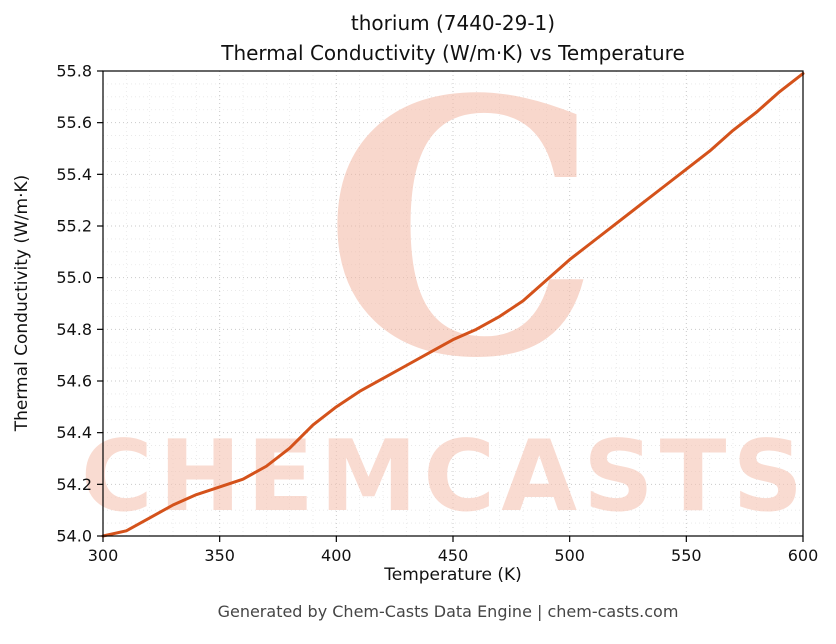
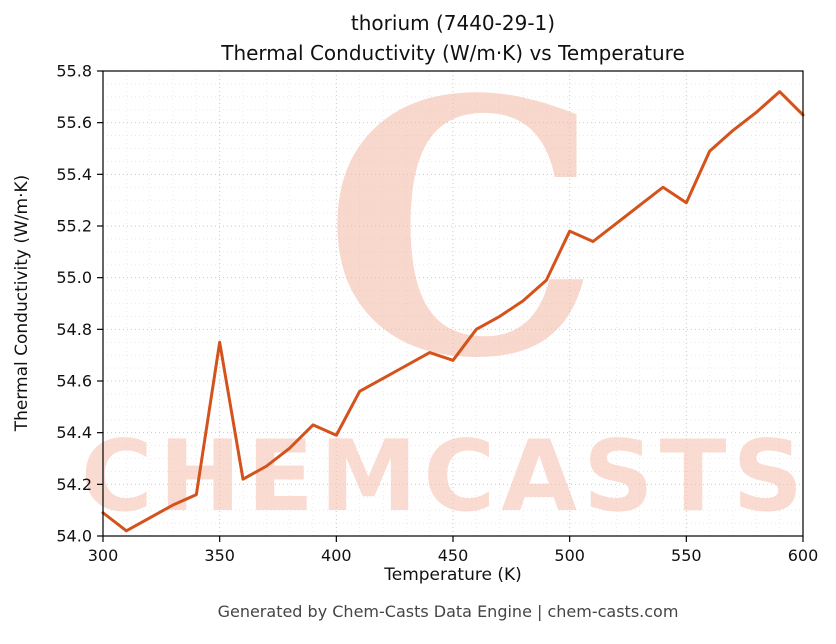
300: 54.00 -> 54.09
350: 54.19 -> 54.75
400: 54.50 -> 54.39
450: 54.76 -> 54.68
500: 55.07 -> 55.18
550: 55.42 -> 55.29
600: 55.79 -> 55.63
